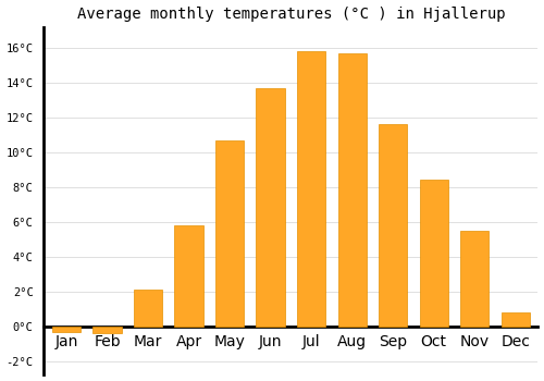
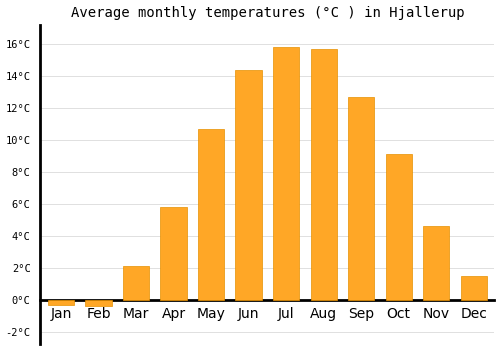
Jun: 13.7°C -> 14.4°C
Sep: 11.6°C -> 12.7°C
Oct: 8.4°C -> 9.1°C
Nov: 5.5°C -> 4.6°C
Dec: 0.8°C -> 1.5°C
